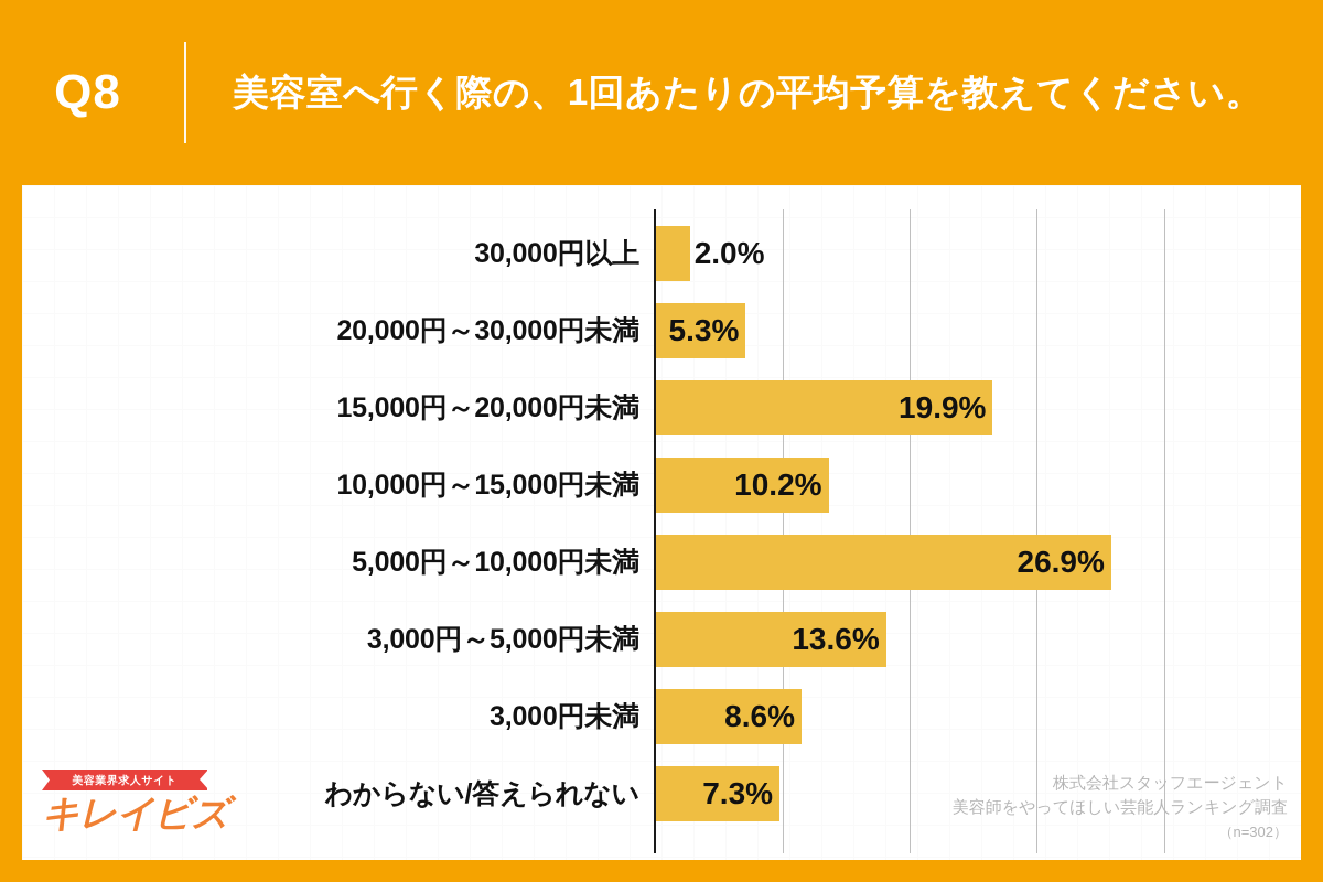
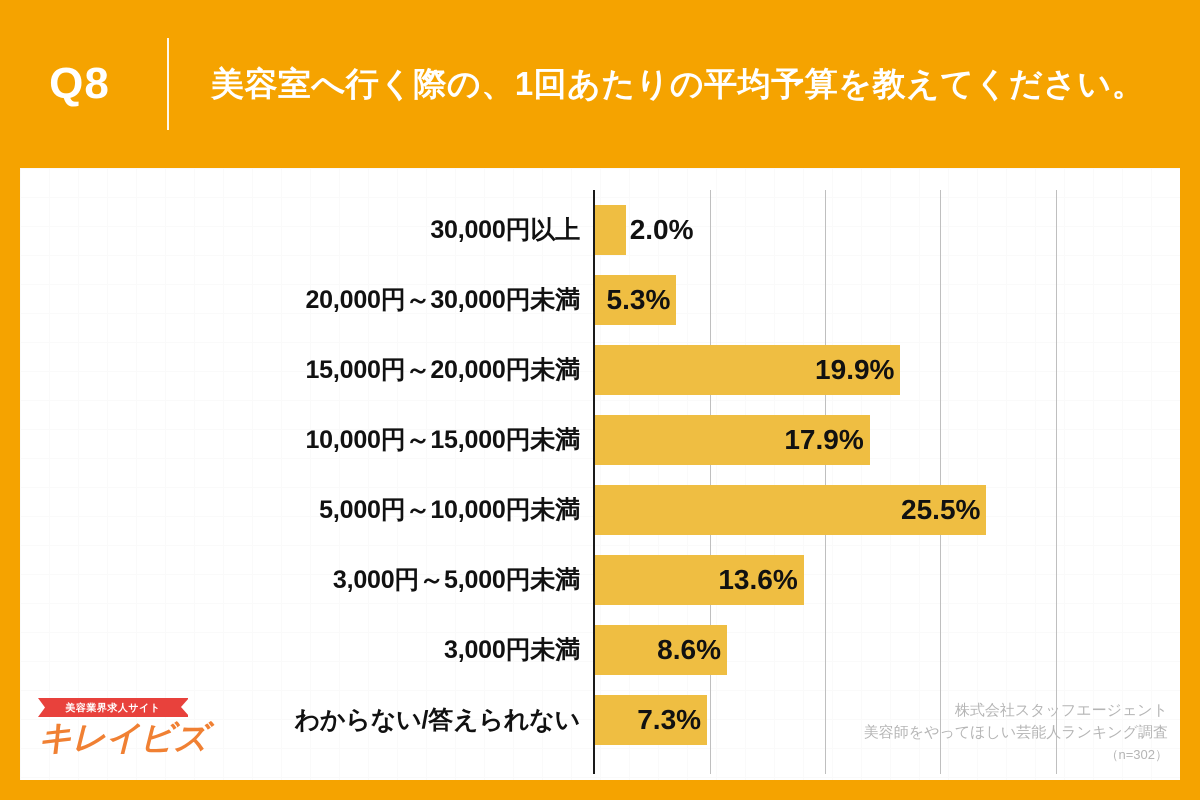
10,000円～15,000円未満: 10.2% -> 17.9%
5,000円～10,000円未満: 26.9% -> 25.5%
